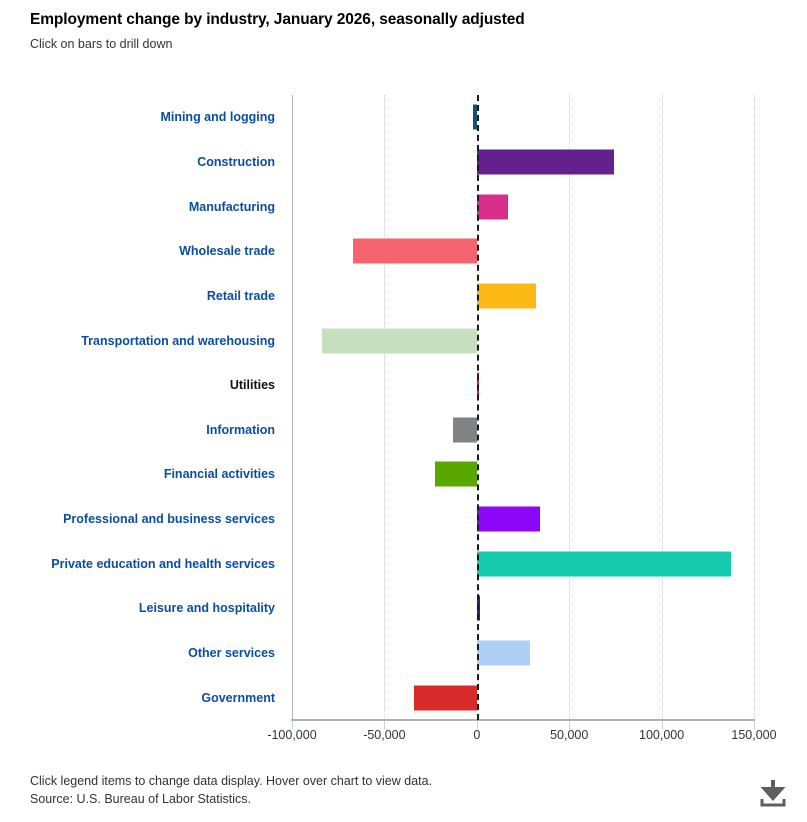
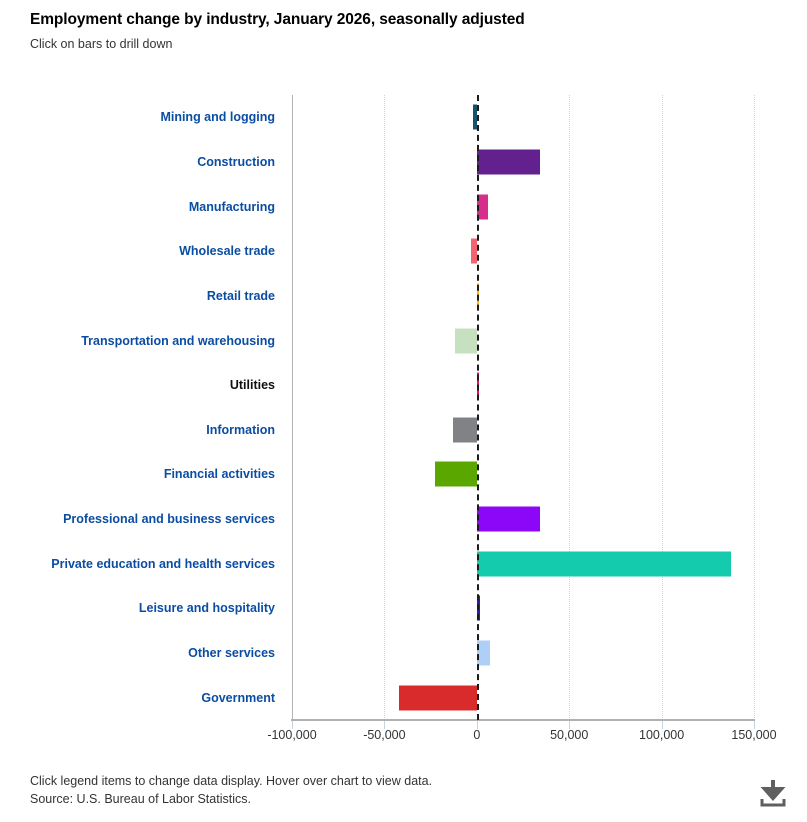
Construction: 74000 -> 34000
Manufacturing: 17000 -> 6000
Wholesale trade: -67000 -> -3000
Retail trade: 32000 -> 1000
Transportation and warehousing: -84000 -> -12000
Other services: 29000 -> 7000
Government: -34000 -> -42000
